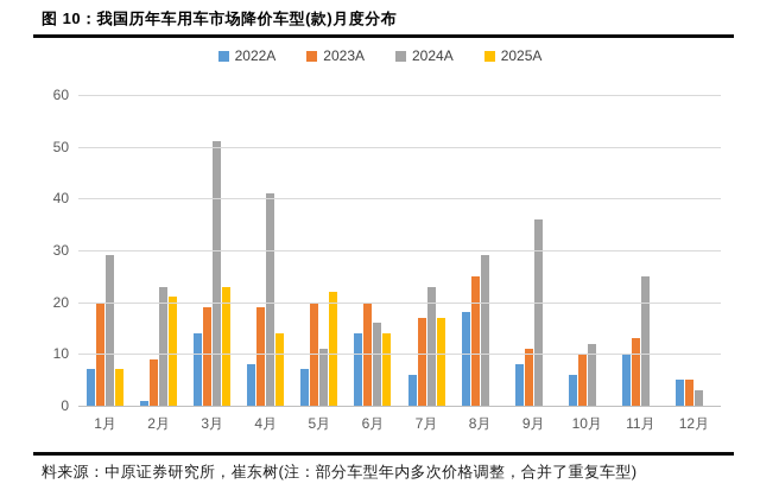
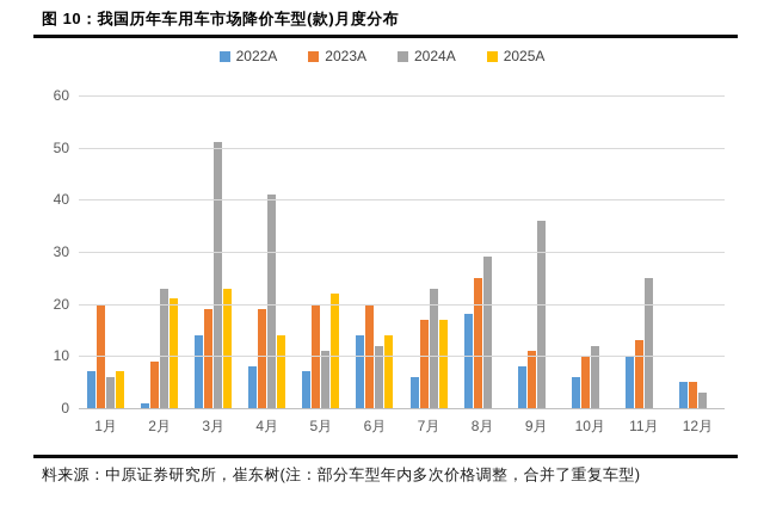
2024A/1月: 29 -> 6
2024A/6月: 16 -> 12
